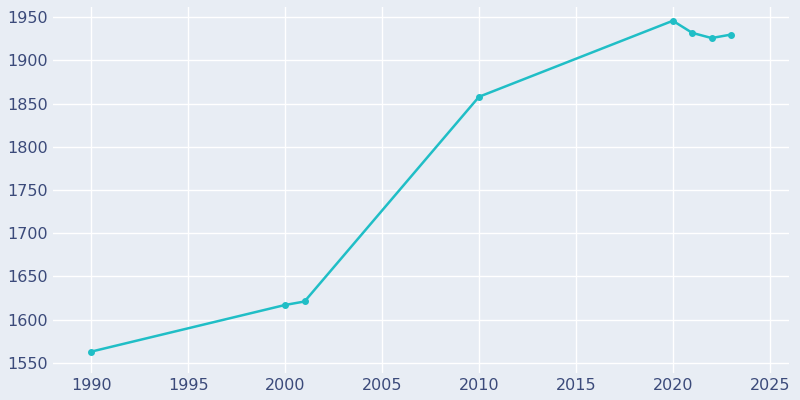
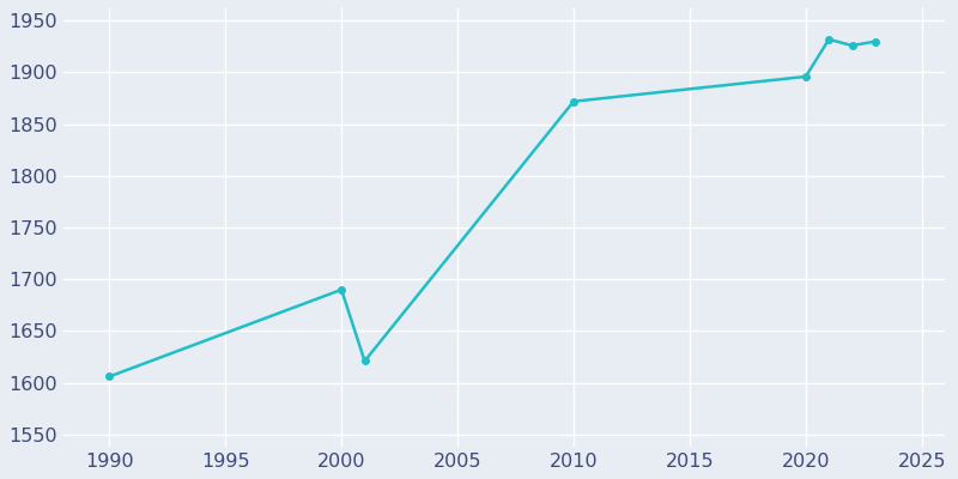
1990: 1563 -> 1606
2000: 1617 -> 1690
2010: 1858 -> 1872
2020: 1946 -> 1896
